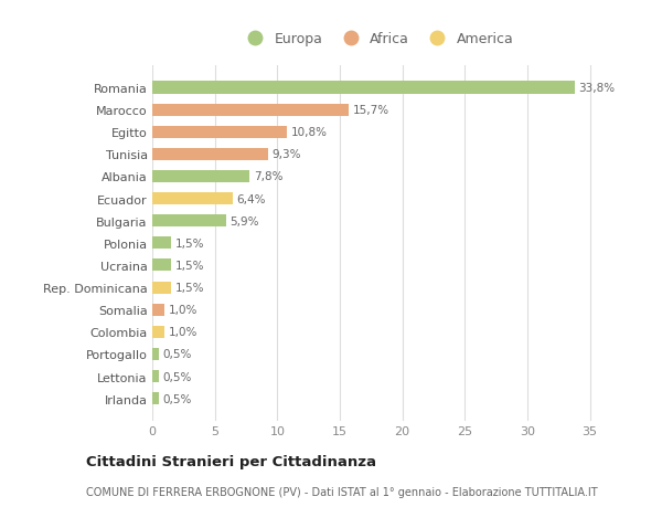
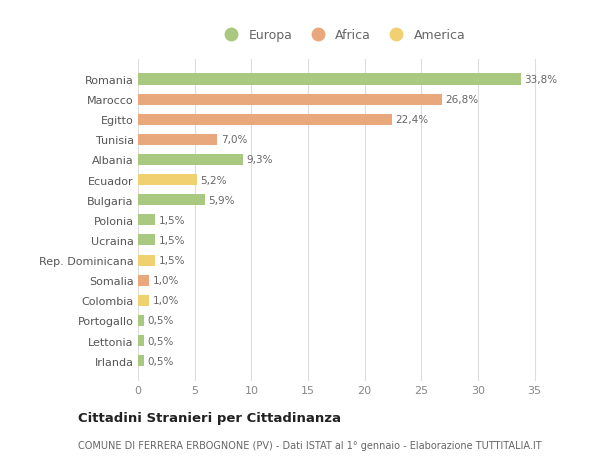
Marocco: 15,7% -> 26,8%
Egitto: 10,8% -> 22,4%
Tunisia: 9,3% -> 7,0%
Albania: 7,8% -> 9,3%
Ecuador: 6,4% -> 5,2%
